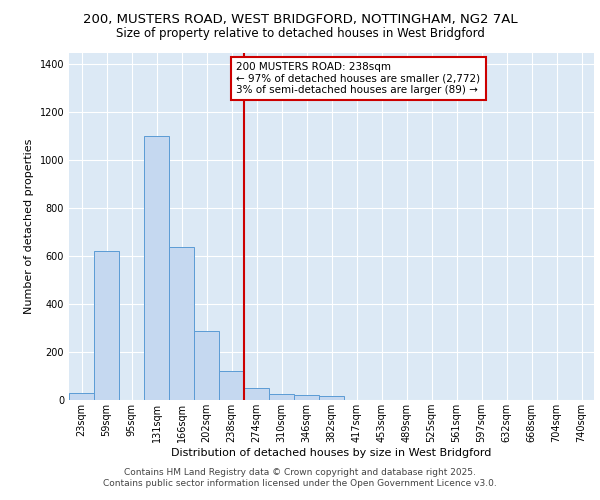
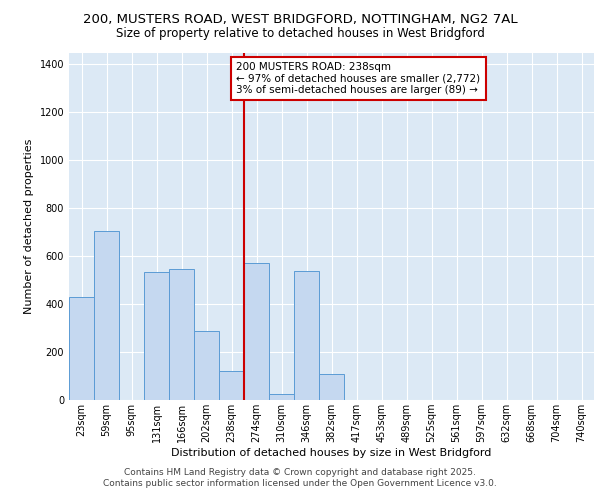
23sqm: 30 -> 430
59sqm: 620 -> 705
131sqm: 1100 -> 535
166sqm: 640 -> 545
274sqm: 50 -> 570
346sqm: 20 -> 540
382sqm: 15 -> 110
